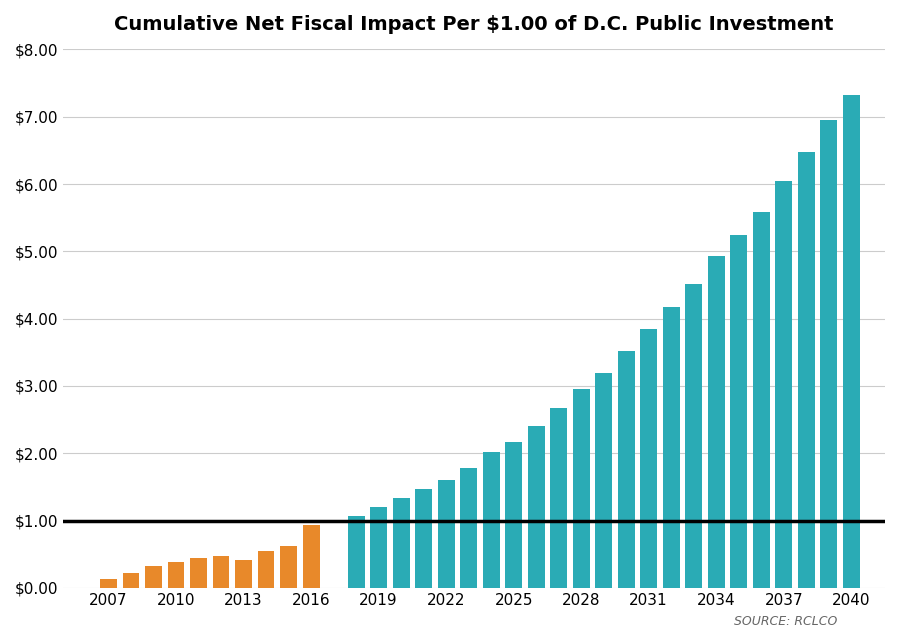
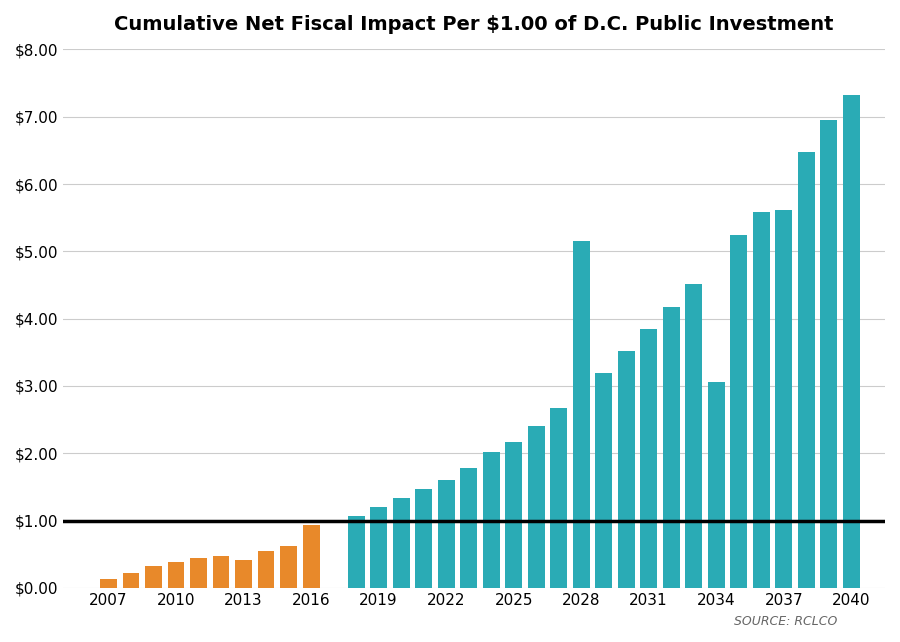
2028: $2.95 -> $5.16
2034: $4.93 -> $3.06
2037: $6.05 -> $5.62
